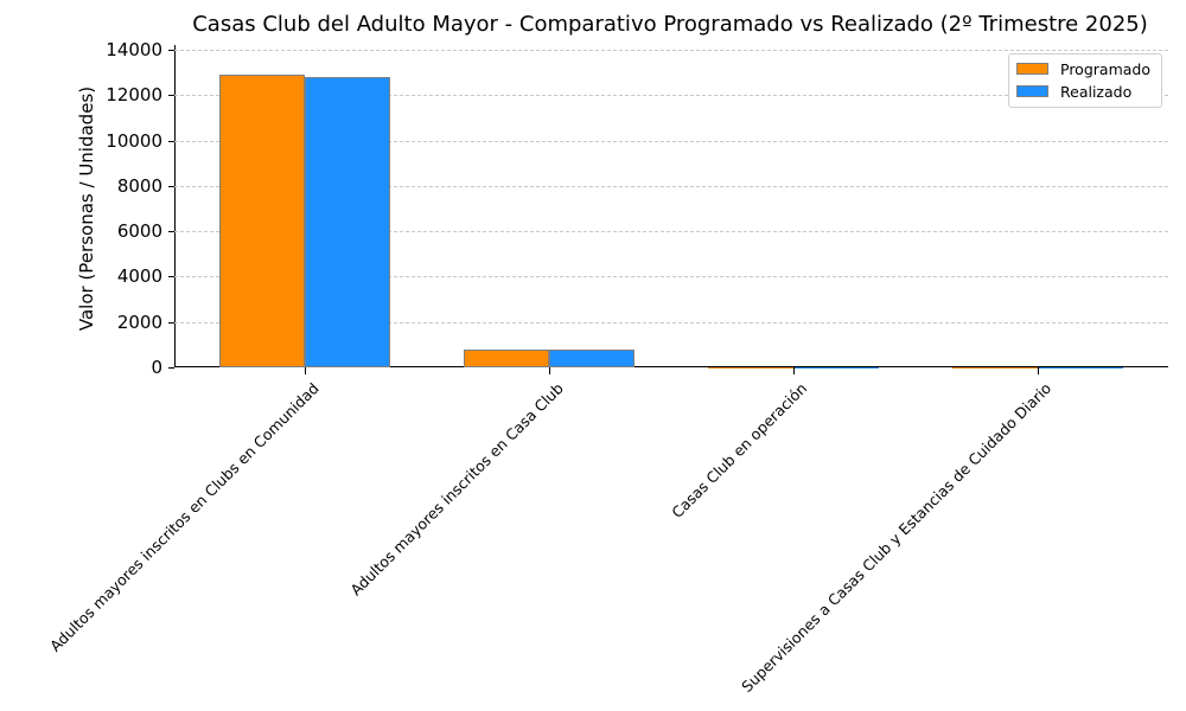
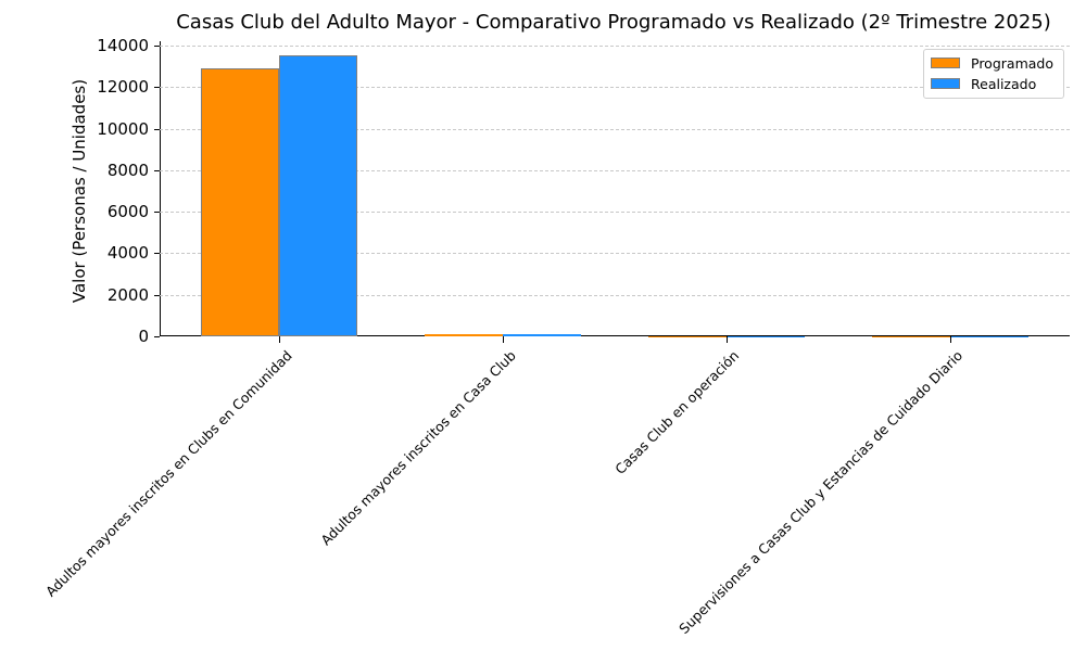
Realizado/Adultos mayores inscritos en Clubs en Comunidad: 12800 -> 13500
Programado/Adultos mayores inscritos en Casa Club: 800 -> 100
Realizado/Adultos mayores inscritos en Casa Club: 800 -> 100
